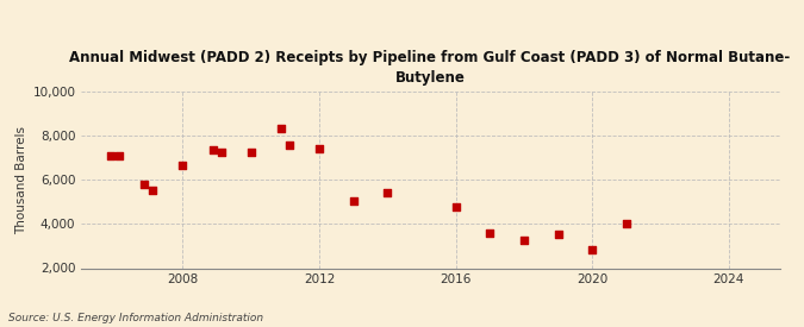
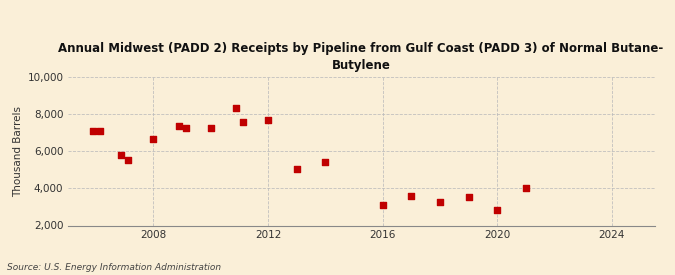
2012: 7,400 -> 7,700
2016: 4,800 -> 3,100
